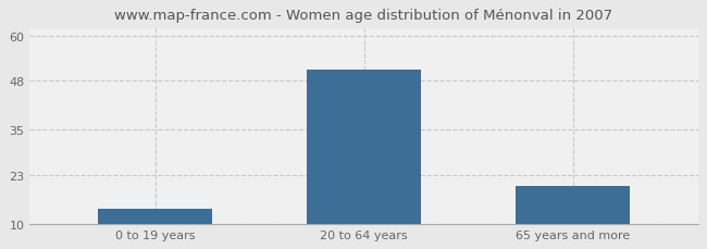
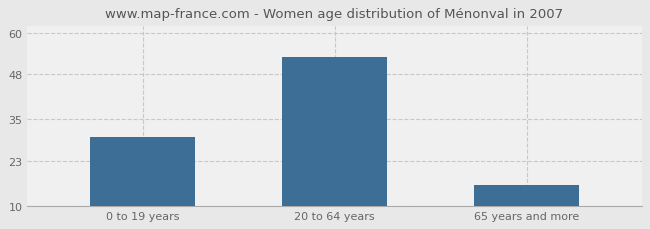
0 to 19 years: 14 -> 30
20 to 64 years: 51 -> 53
65 years and more: 20 -> 16
